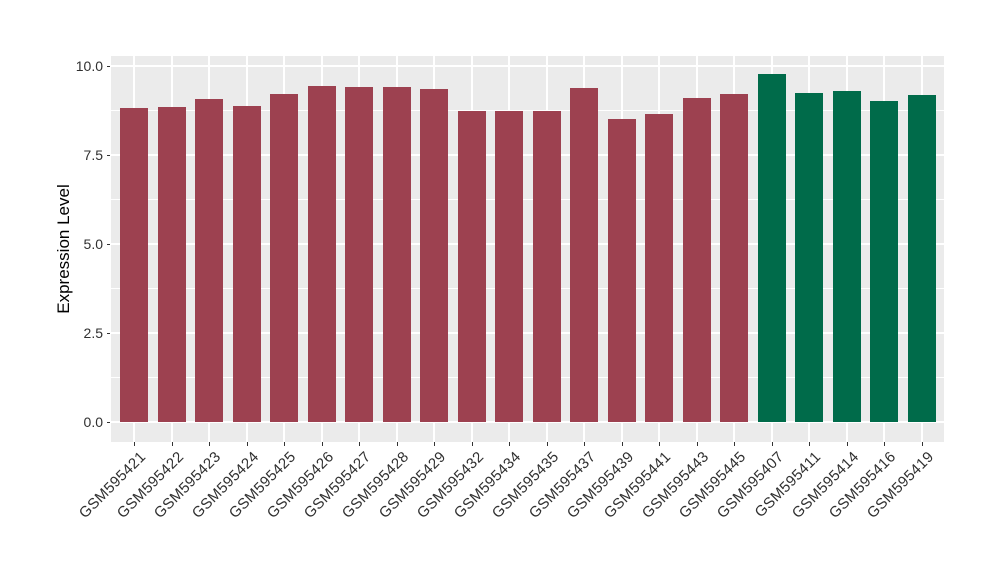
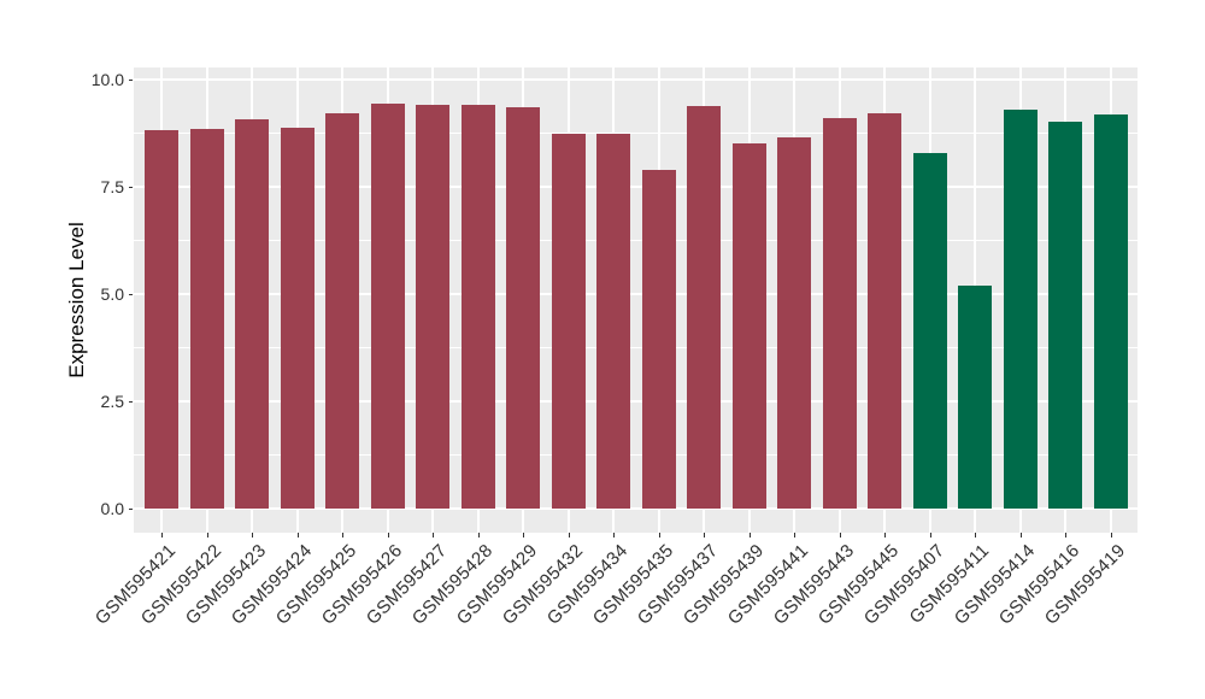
GSM595435: 8.7 -> 7.9
GSM595407: 9.8 -> 8.3
GSM595411: 9.2 -> 5.2
